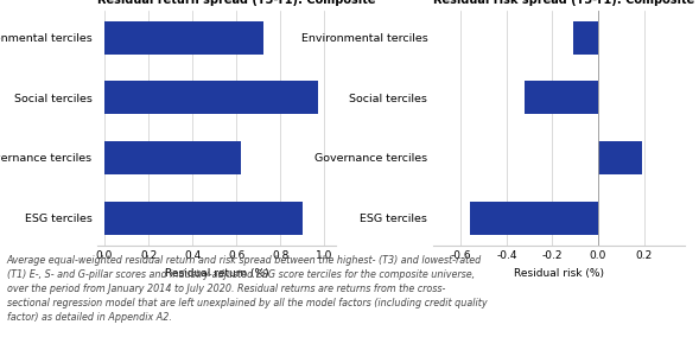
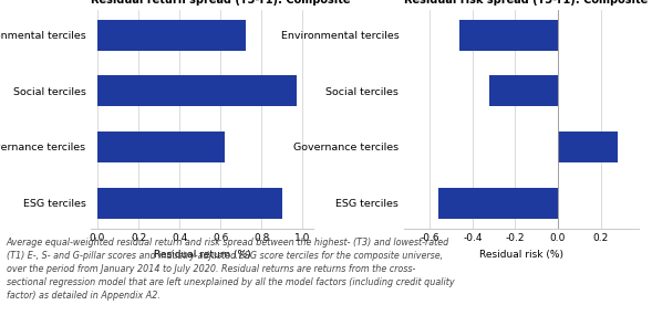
Environmental terciles: -0.11 -> -0.46
Governance terciles: 0.19 -> 0.28
